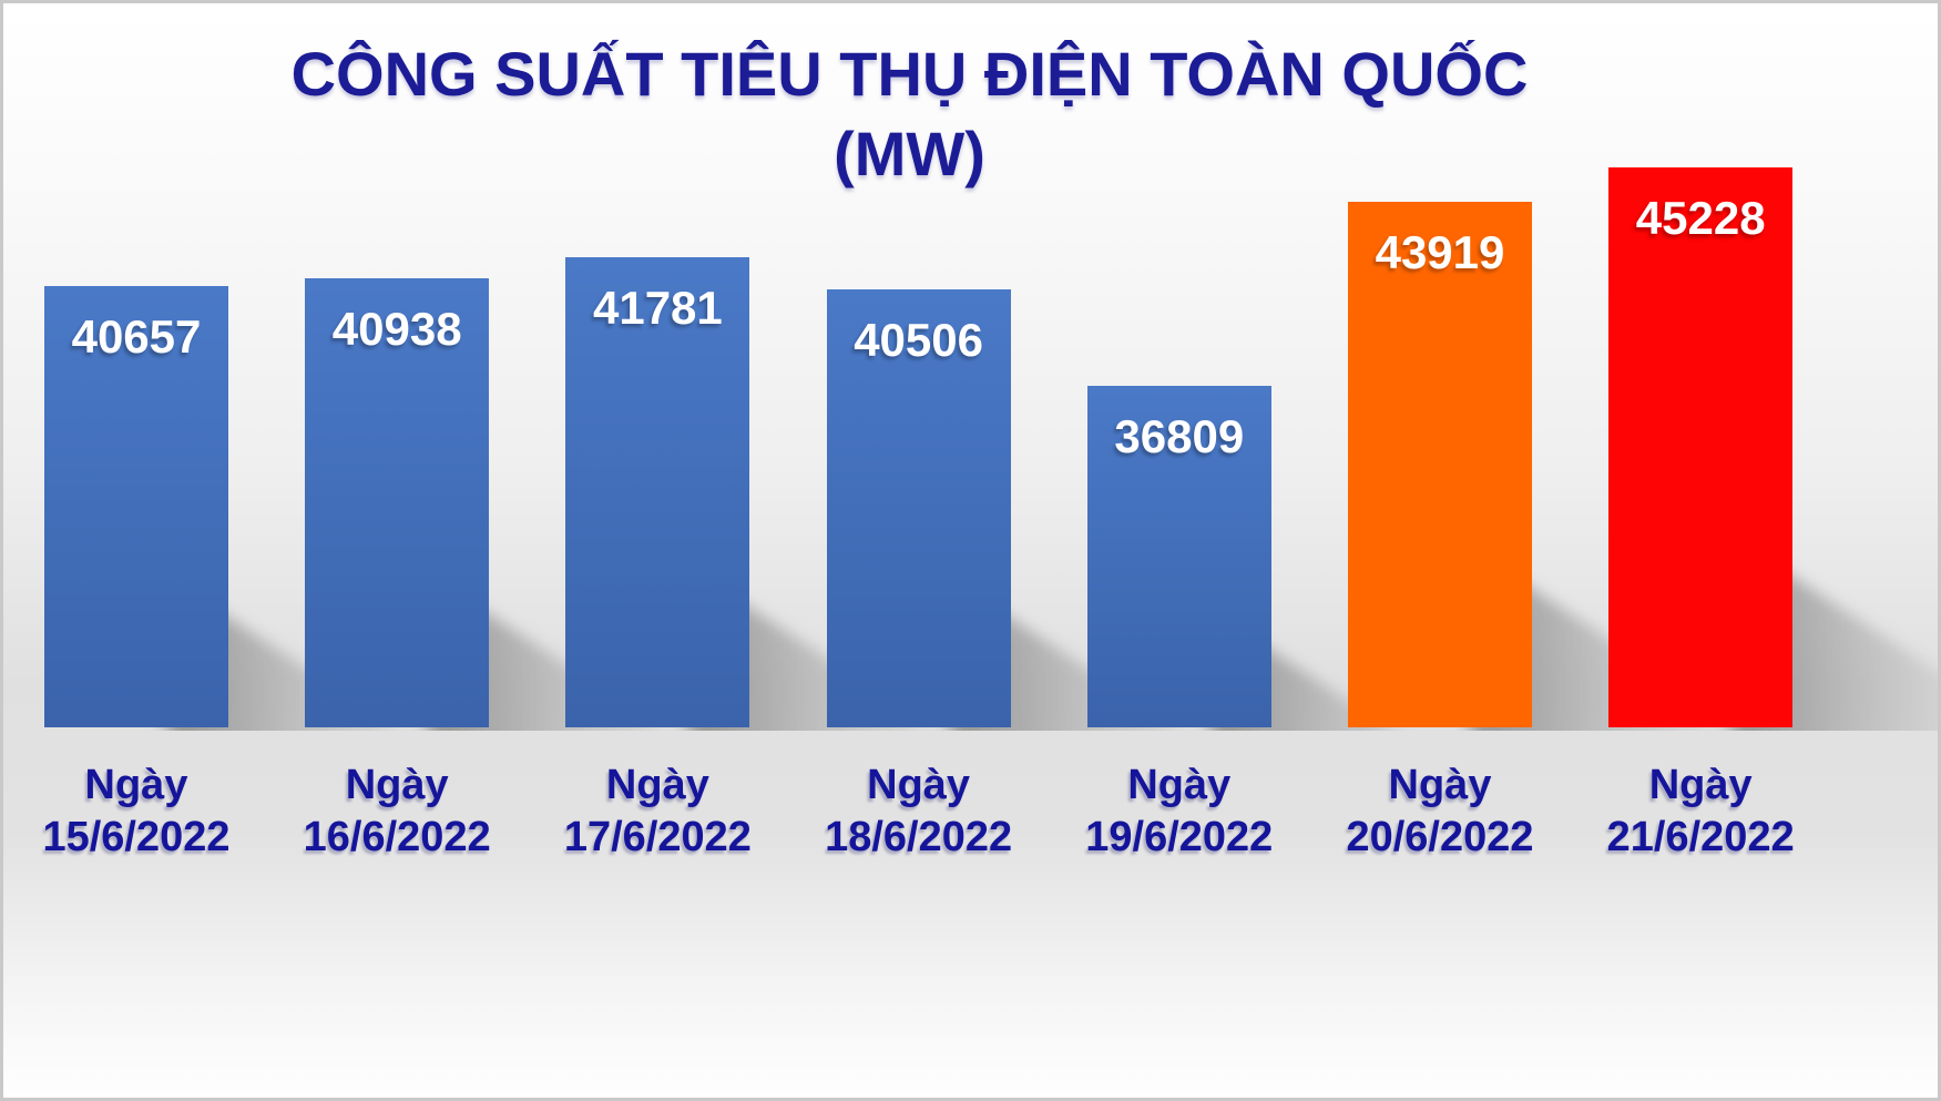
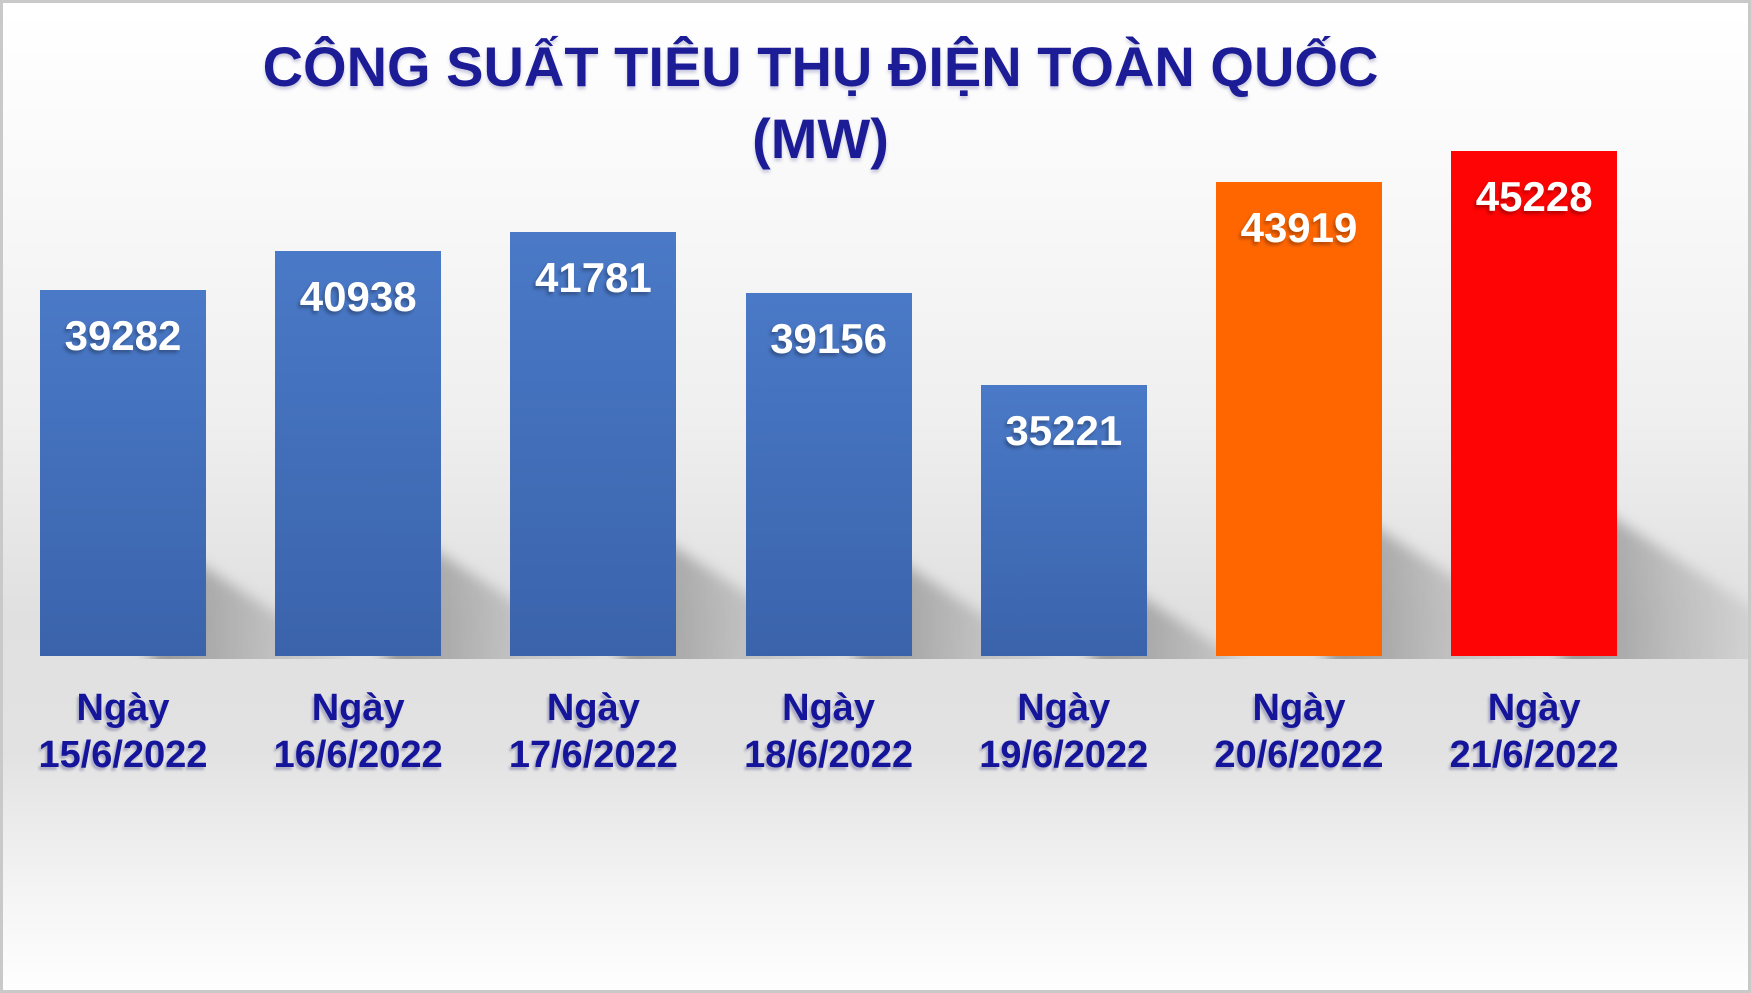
Ngày 15/6/2022: 40657 -> 39282
Ngày 18/6/2022: 40506 -> 39156
Ngày 19/6/2022: 36809 -> 35221
